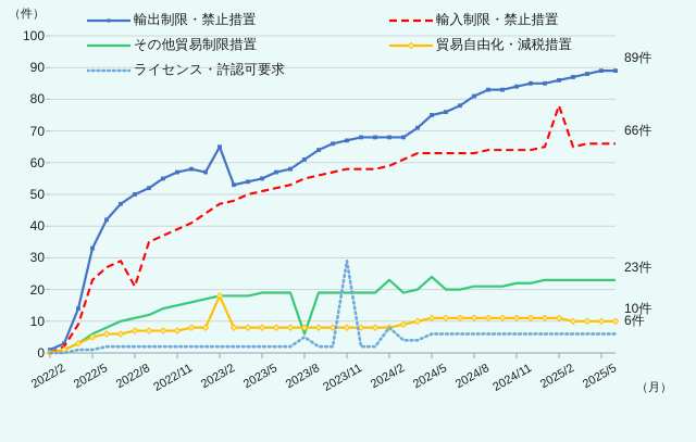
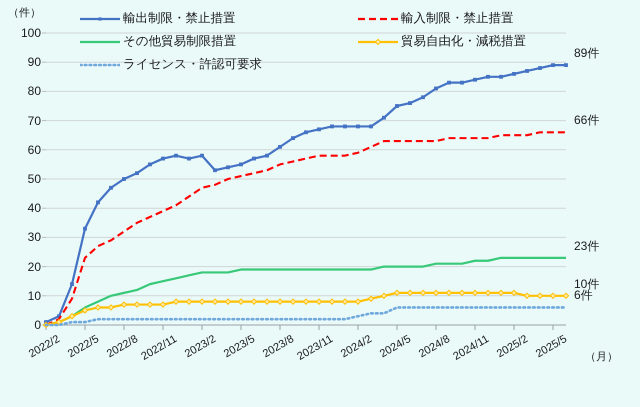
輸入制限・禁止措置/2022/8: 21 -> 32
輸出制限・禁止措置/2023/2: 65 -> 58
貿易自由化・減税措置/2023/2: 18 -> 8
その他貿易制限措置/2023/8: 6 -> 19
ライセンス・許認可要求/2023/8: 5 -> 2
ライセンス・許認可要求/2023/11: 29 -> 2
その他貿易制限措置/2024/2: 23 -> 19
ライセンス・許認可要求/2024/2: 8 -> 3
その他貿易制限措置/2024/5: 24 -> 20
輸入制限・禁止措置/2025/2: 78 -> 65
